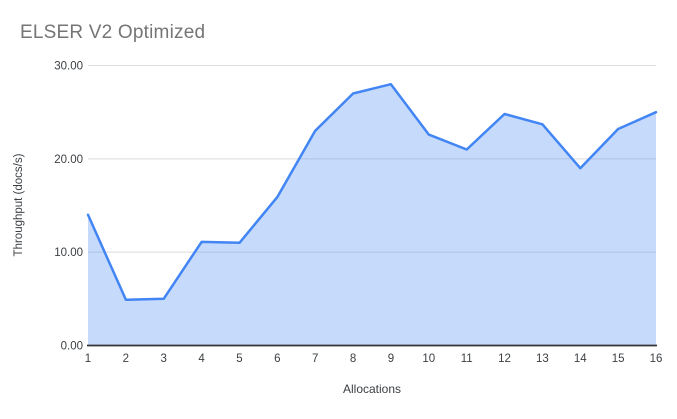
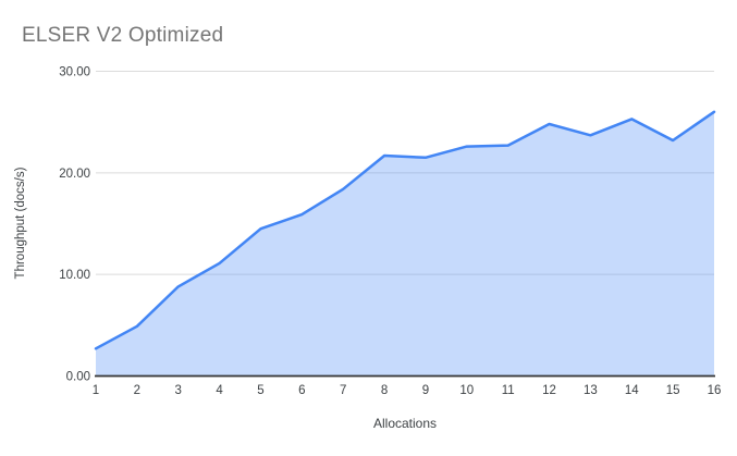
1: 14 -> 3
3: 5 -> 9
5: 11 -> 14
7: 23 -> 18
8: 27 -> 22
9: 28 -> 22
11: 21 -> 23
14: 19 -> 25
16: 25 -> 26
